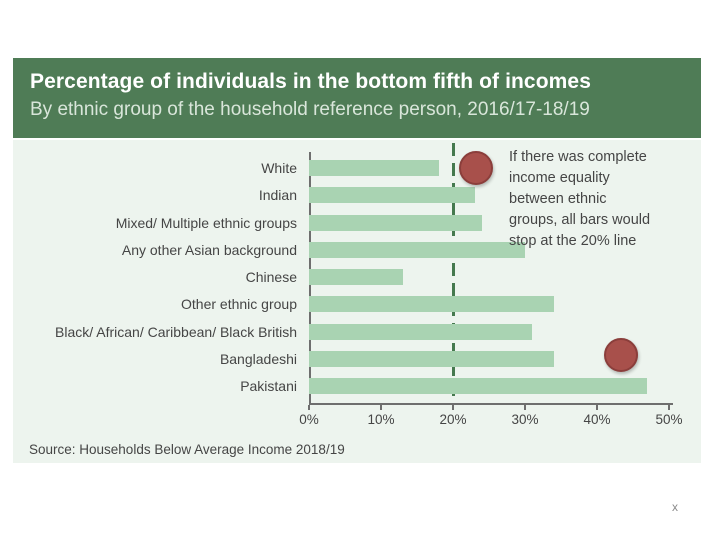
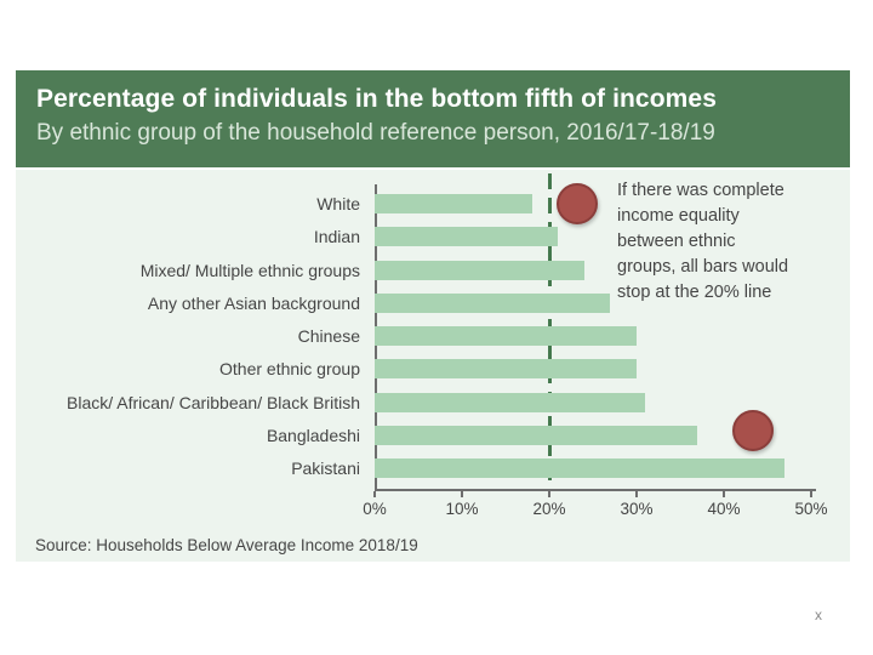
Indian: 23% -> 21%
Any other Asian background: 30% -> 27%
Chinese: 13% -> 30%
Other ethnic group: 34% -> 30%
Bangladeshi: 34% -> 37%
